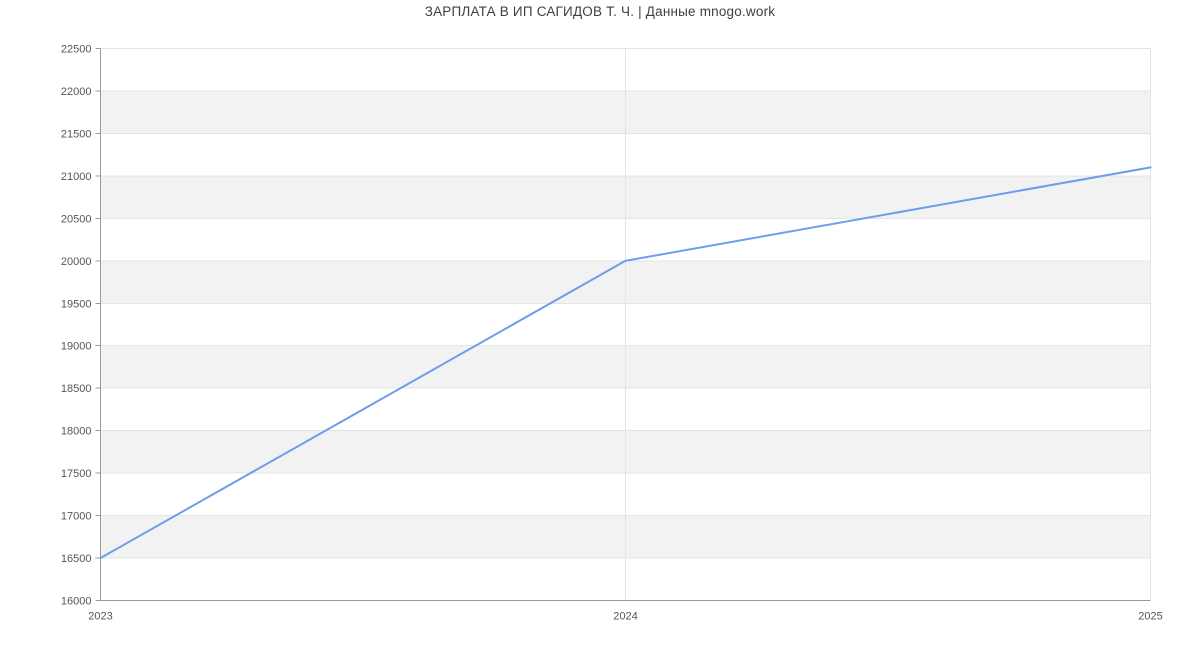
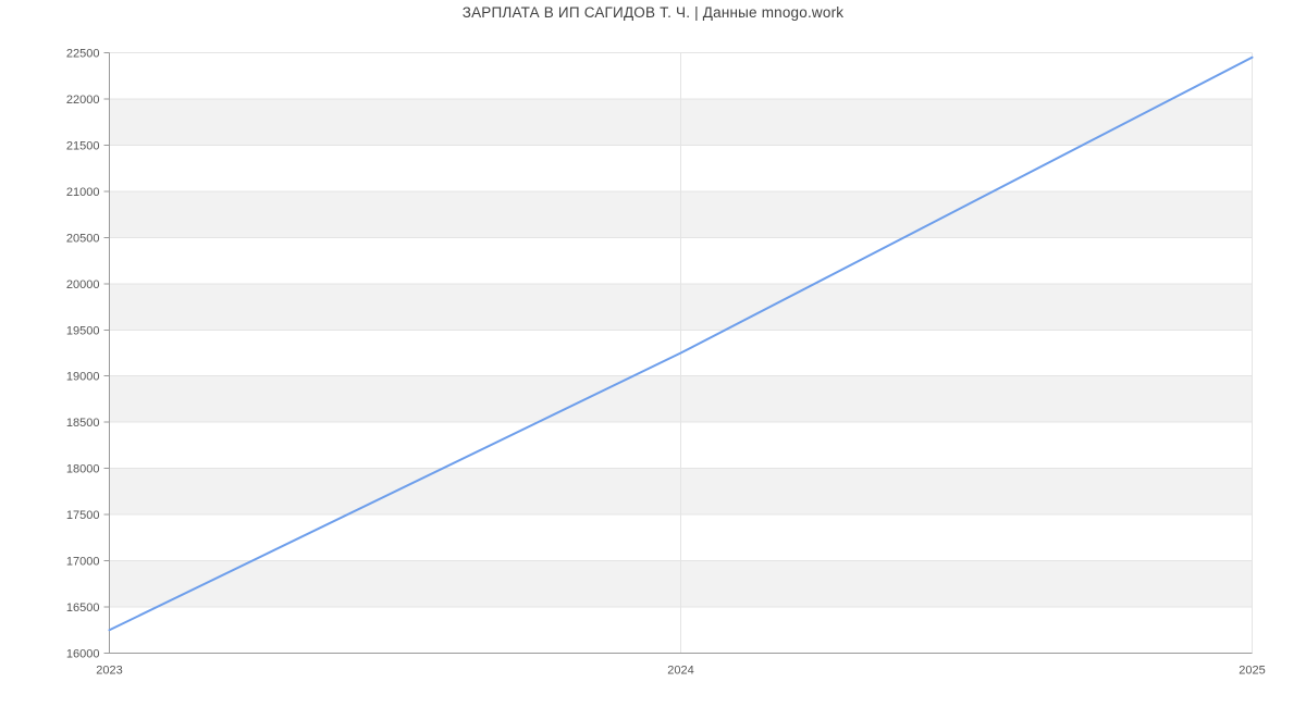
2023: 16500 -> 16200
2024: 20000 -> 19200
2025: 21100 -> 22400
